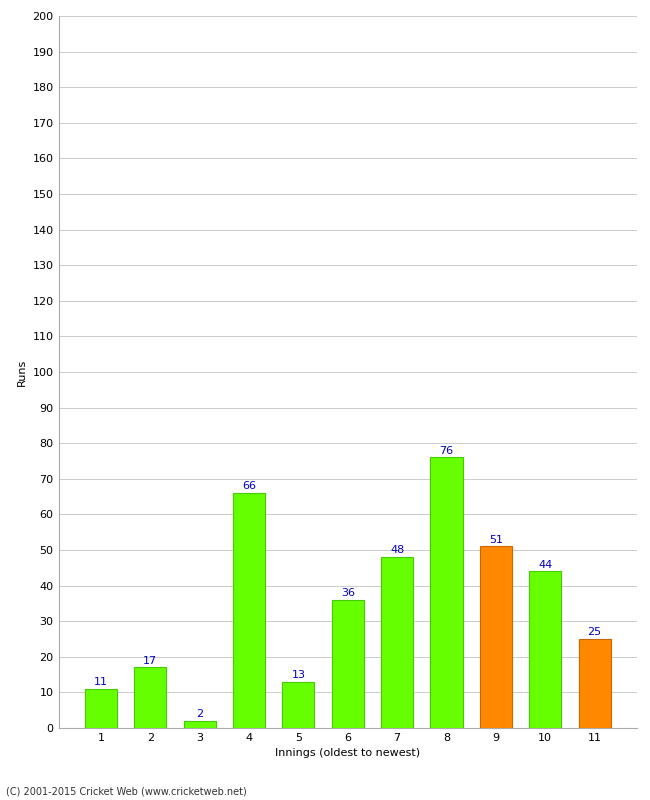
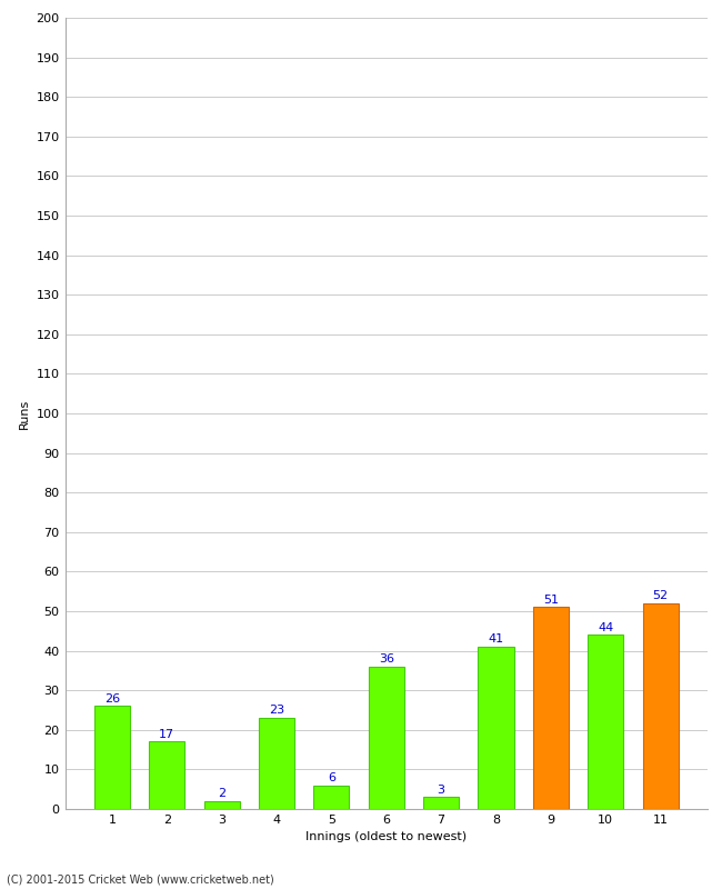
1: 11 -> 26
4: 66 -> 23
5: 13 -> 6
7: 48 -> 3
8: 76 -> 41
11: 25 -> 52
